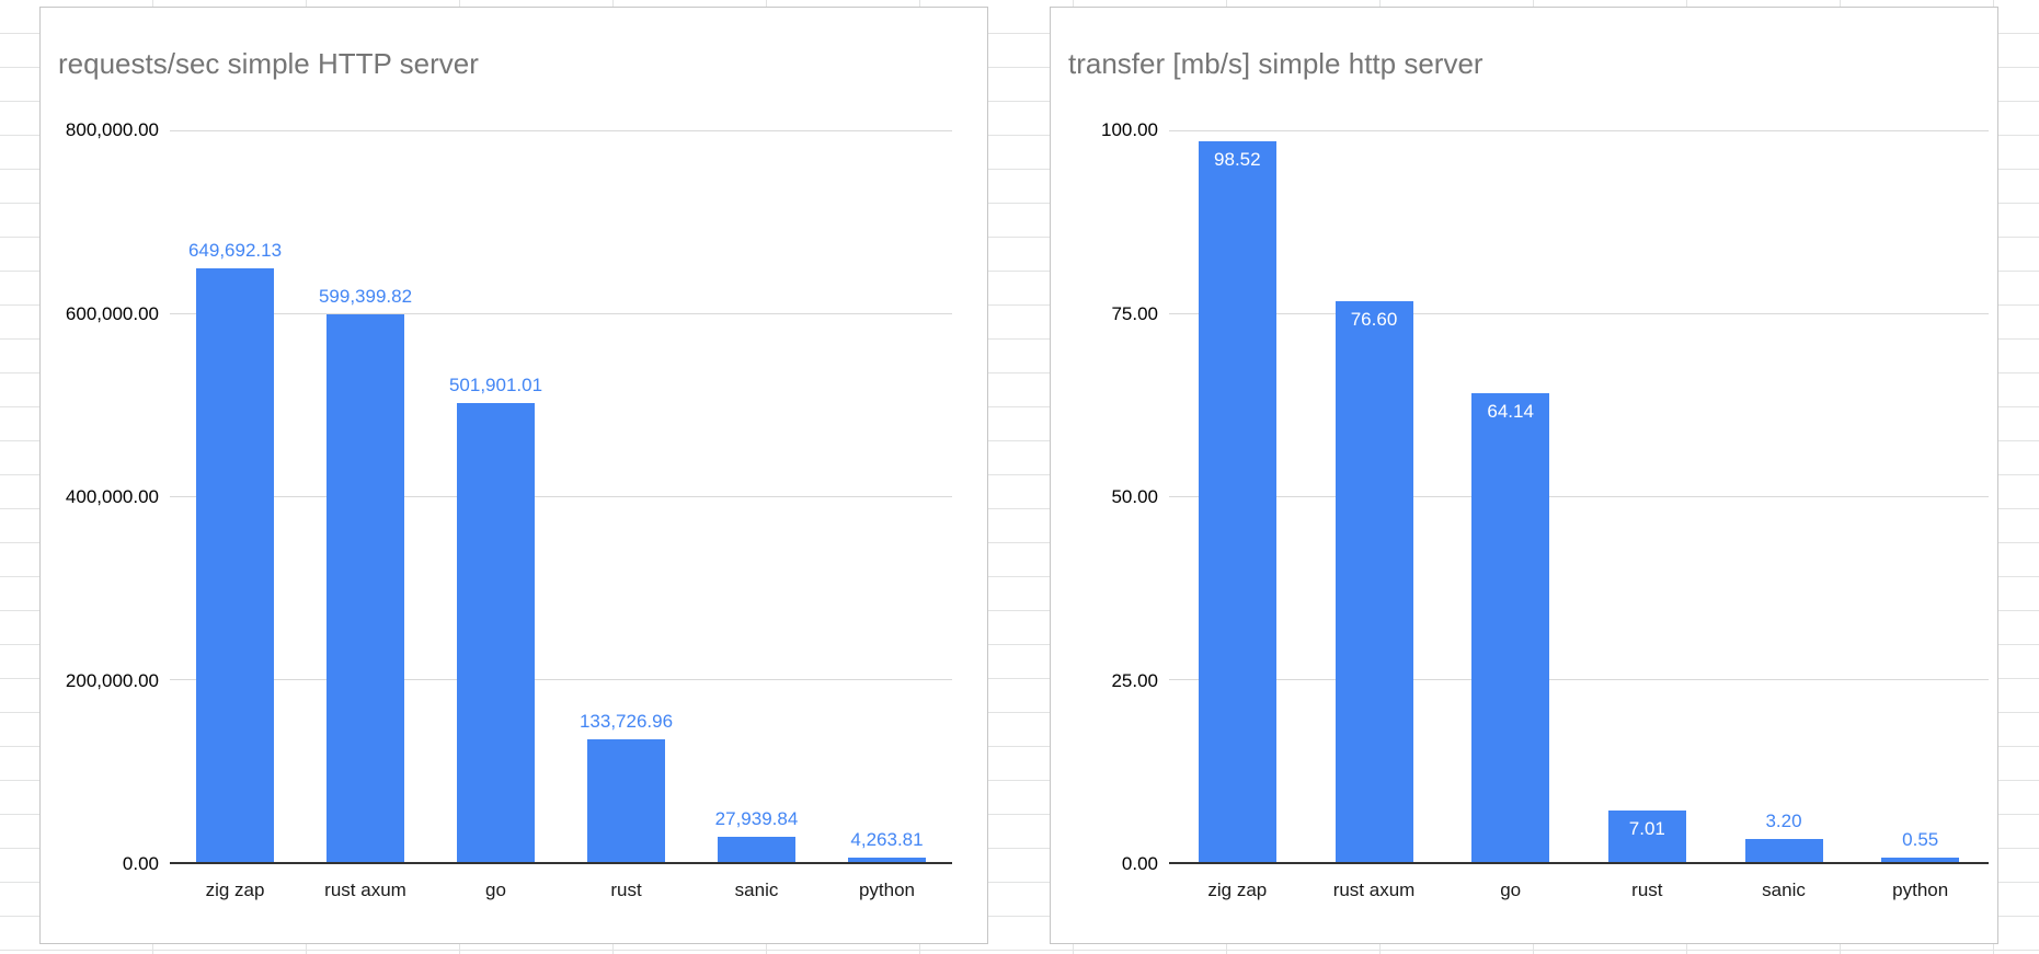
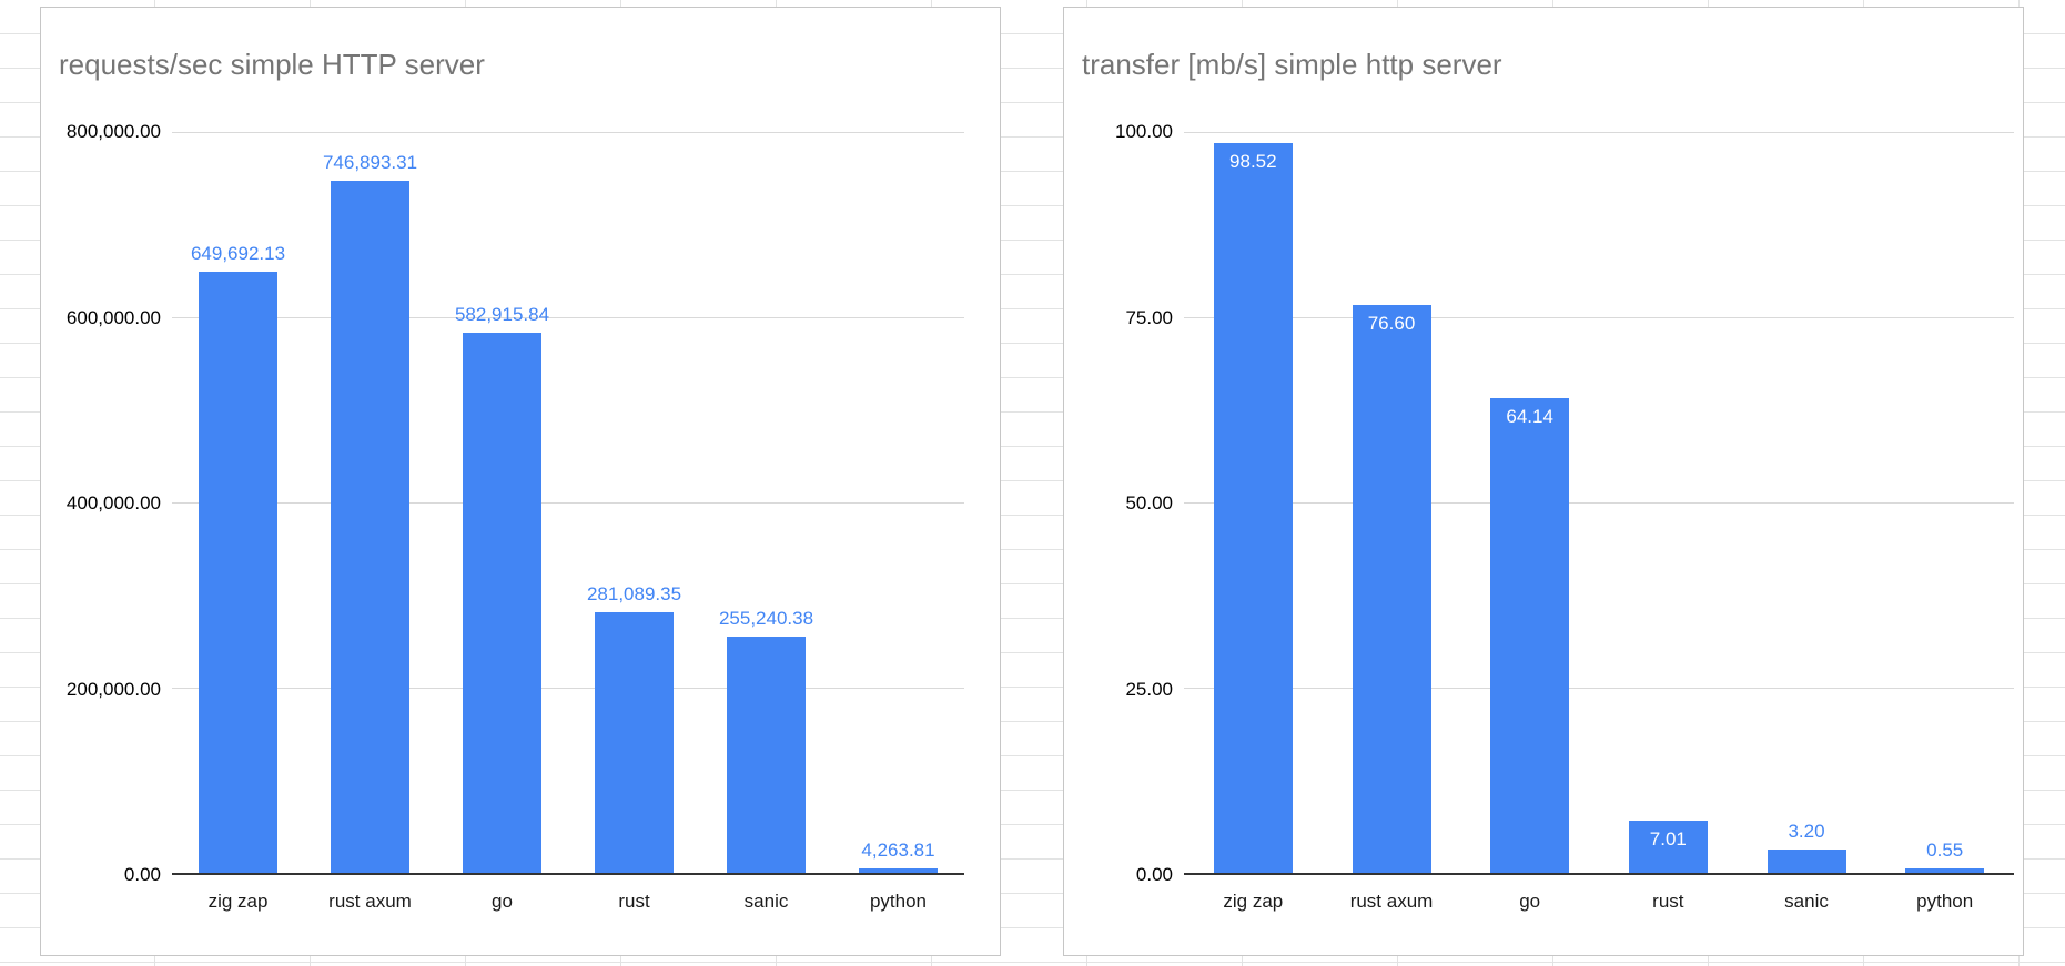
requests/sec simple HTTP server/rust axum: 599,399.82 -> 746,893.31
requests/sec simple HTTP server/go: 501,901.01 -> 582,915.84
requests/sec simple HTTP server/rust: 133,726.96 -> 281,089.35
requests/sec simple HTTP server/sanic: 27,939.84 -> 255,240.38
